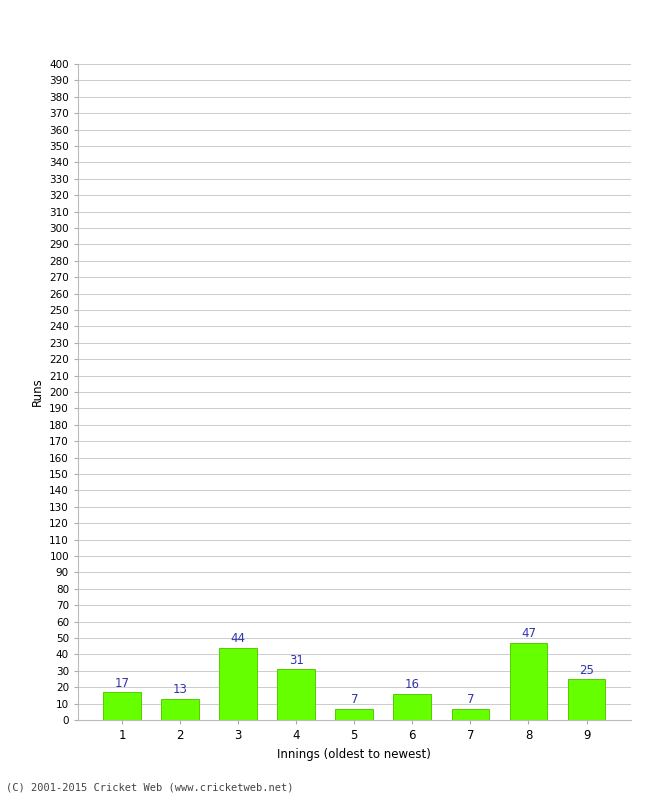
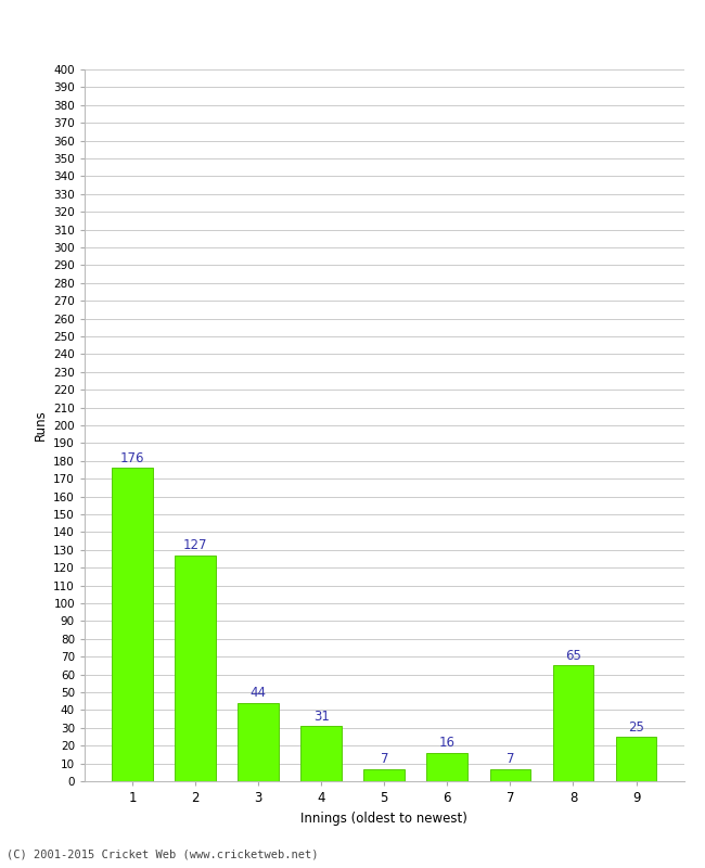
1: 17 -> 176
2: 13 -> 127
8: 47 -> 65
